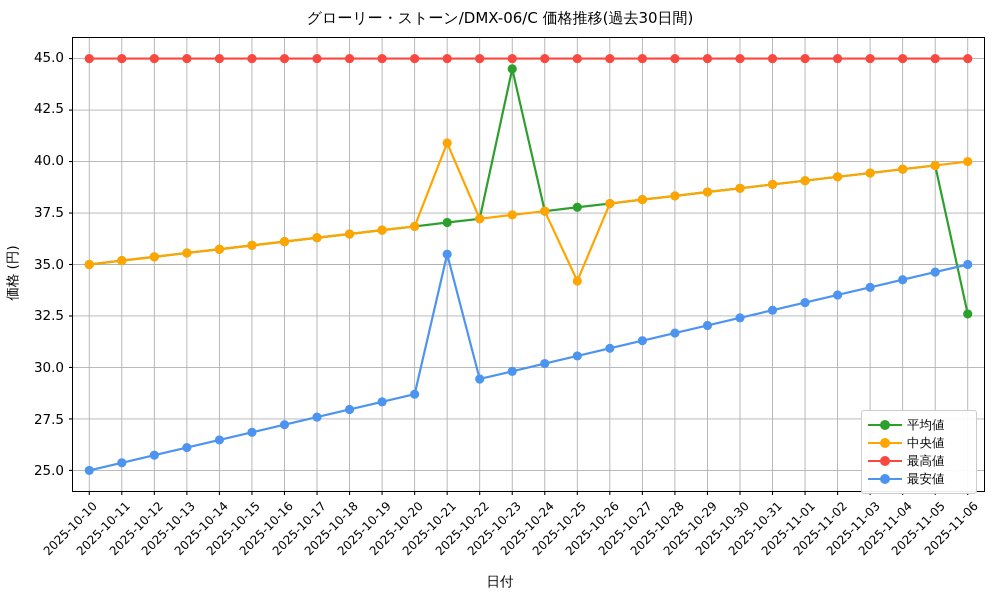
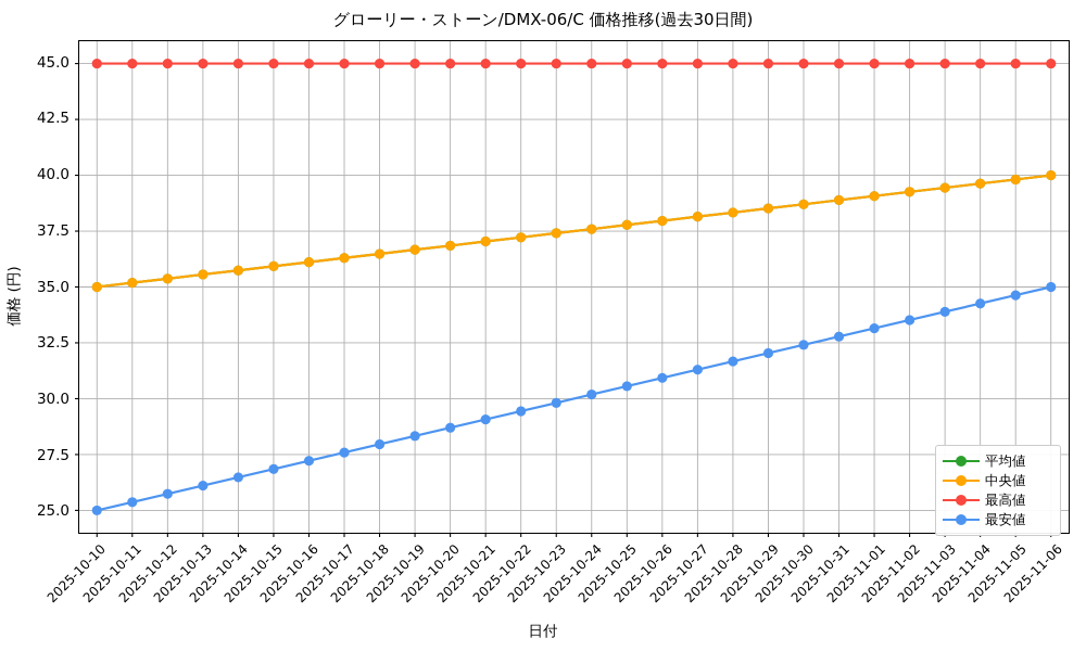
中央値/2025-10-21: 40.9 -> 37.0
最安値/2025-10-21: 35.5 -> 29.1
平均値/2025-10-23: 44.5 -> 37.4
中央値/2025-10-25: 34.2 -> 37.8
平均値/2025-11-06: 32.6 -> 40.0
